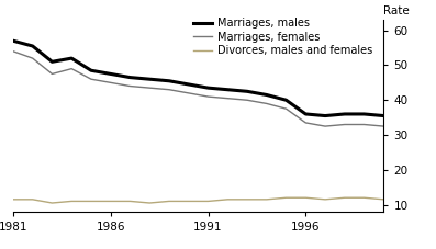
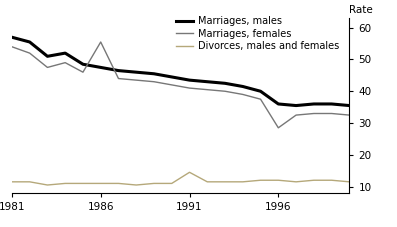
Marriages, females/1986: 45.0 -> 55.5
Divorces, males and females/1991: 11.0 -> 14.5
Marriages, females/1996: 33.5 -> 28.5
